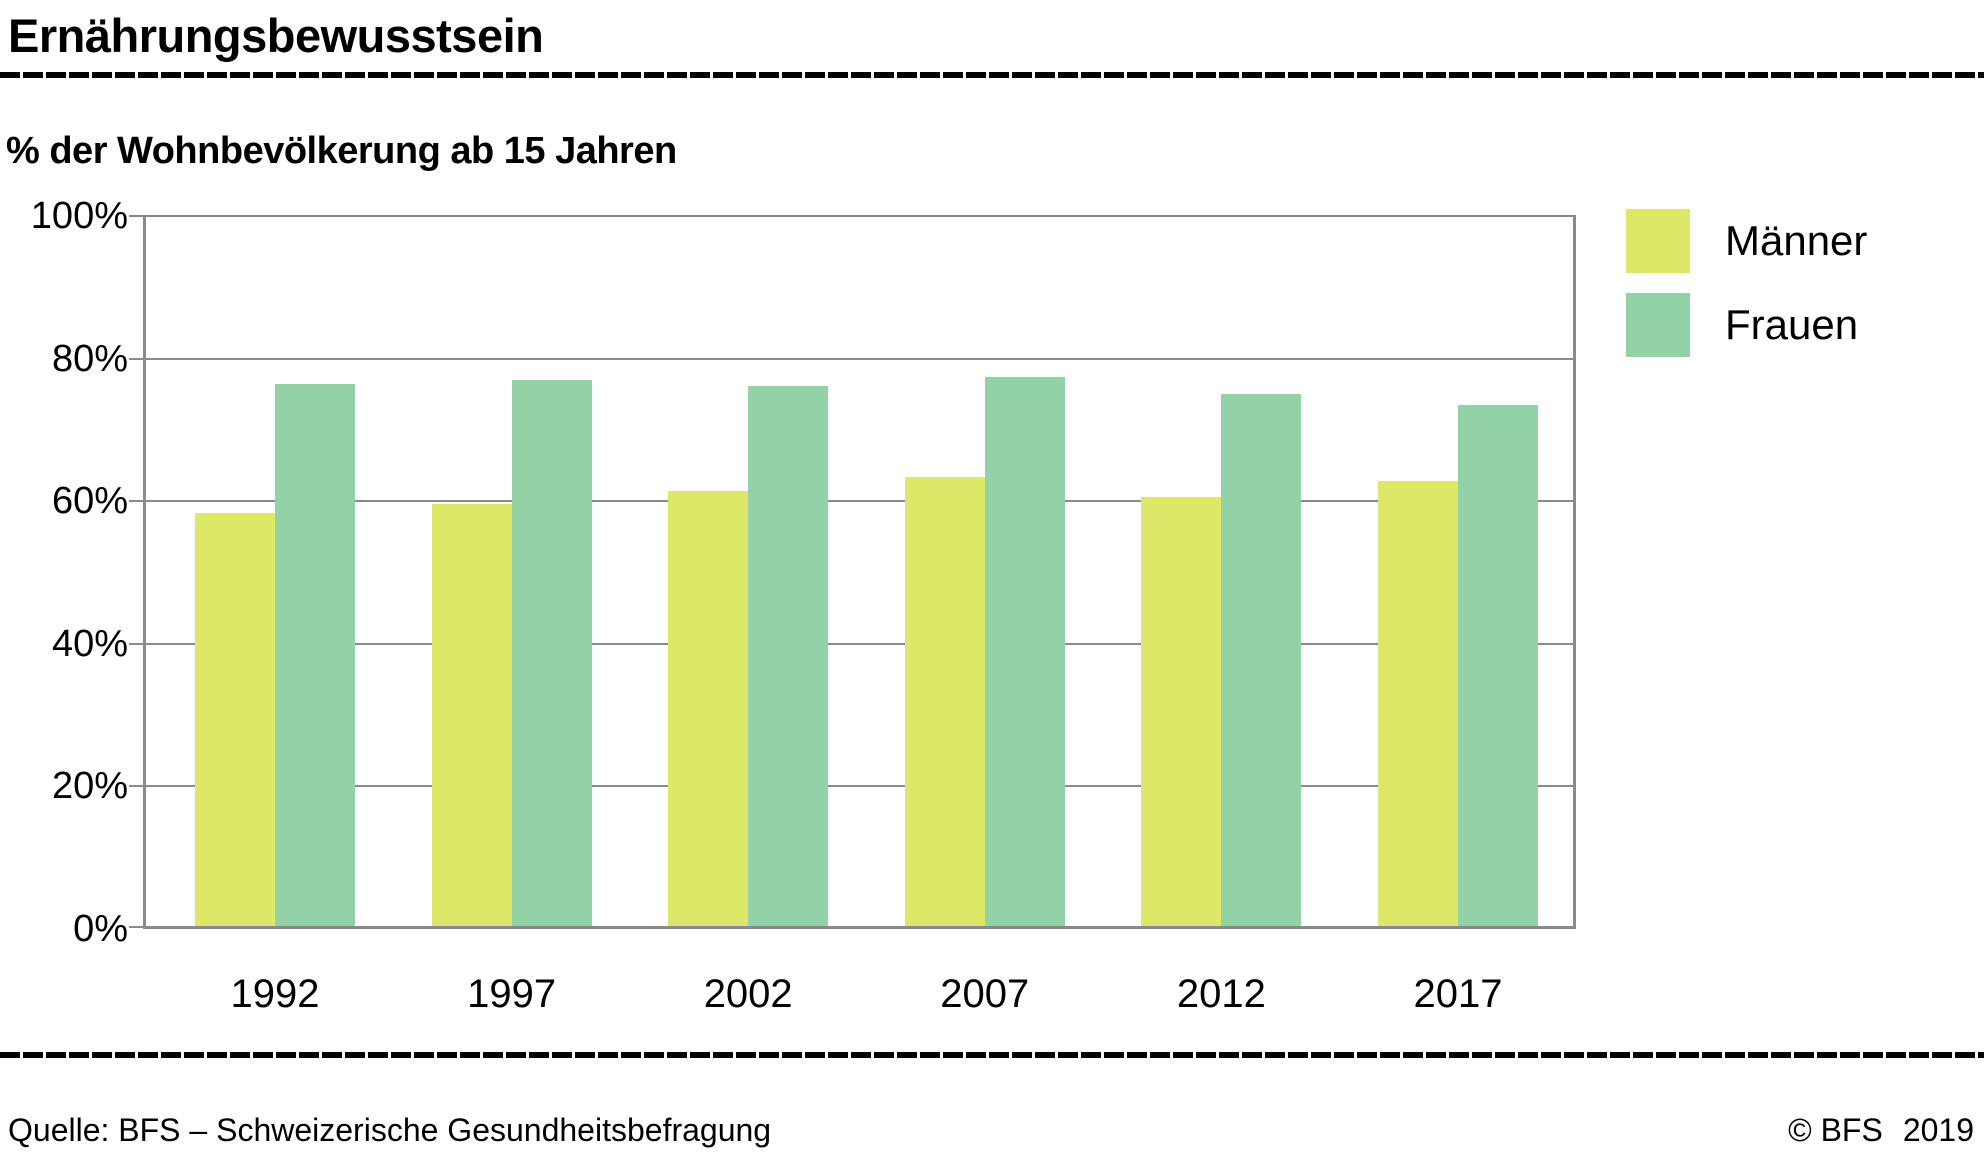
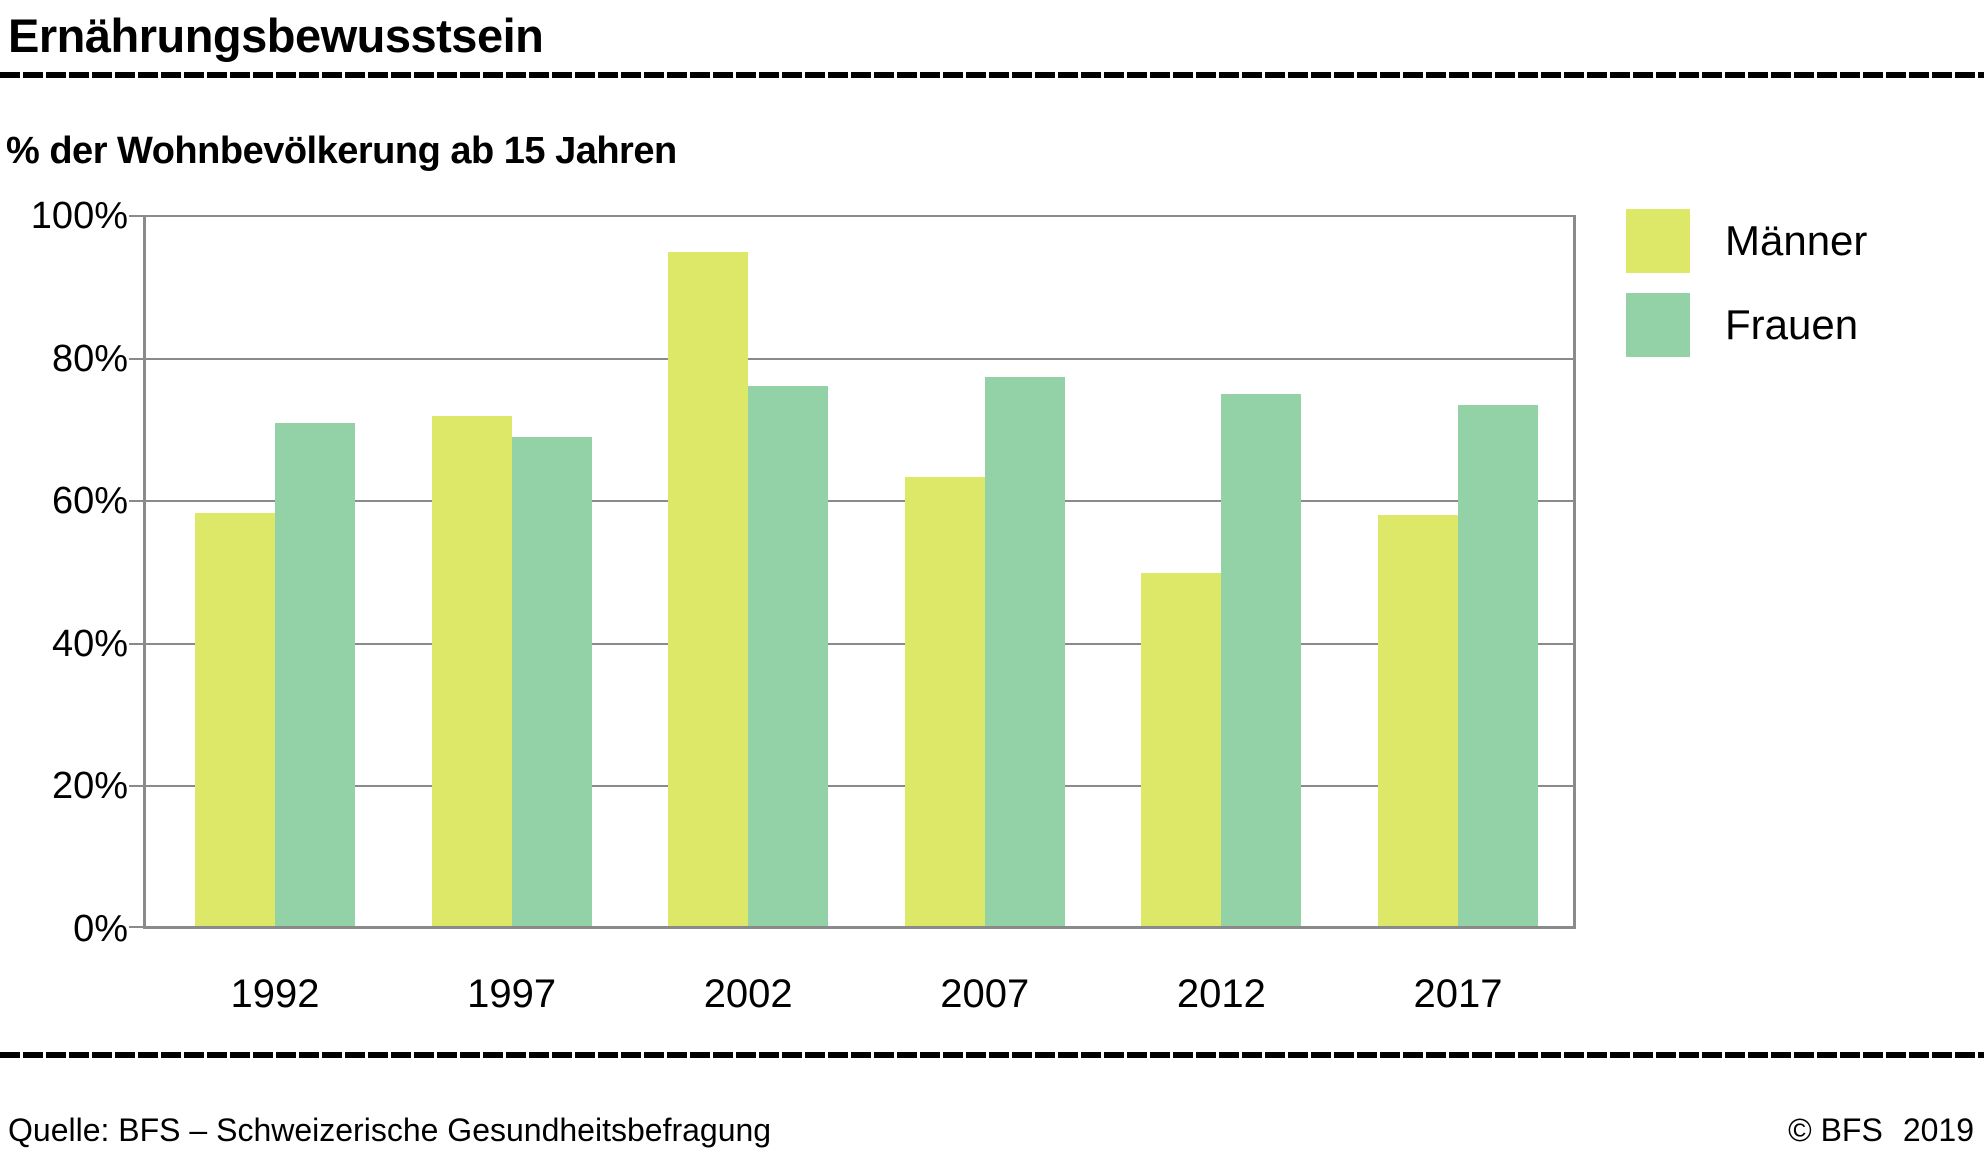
Frauen/1992: 76% -> 71%
Männer/1997: 60% -> 72%
Frauen/1997: 77% -> 69%
Männer/2002: 62% -> 95%
Männer/2012: 61% -> 50%
Männer/2017: 63% -> 58%
